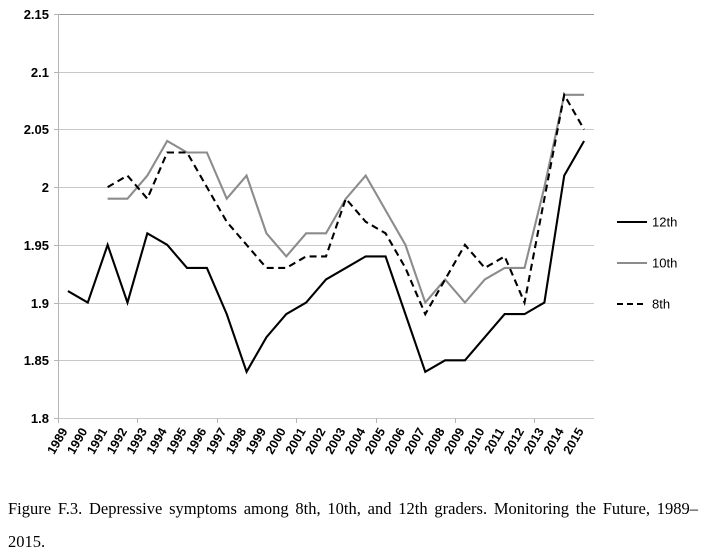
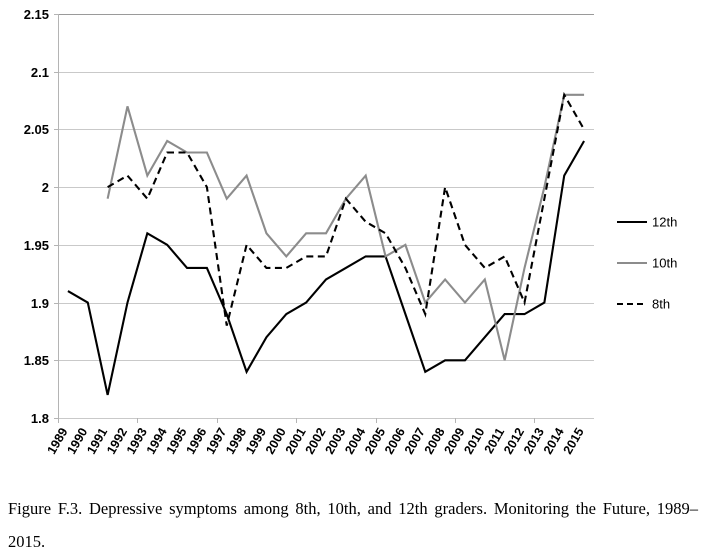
12th/1991: 1.95 -> 1.82
10th/1992: 1.99 -> 2.07
8th/1997: 1.97 -> 1.88
10th/2005: 1.98 -> 1.94
8th/2008: 1.92 -> 2.00
10th/2011: 1.93 -> 1.85
